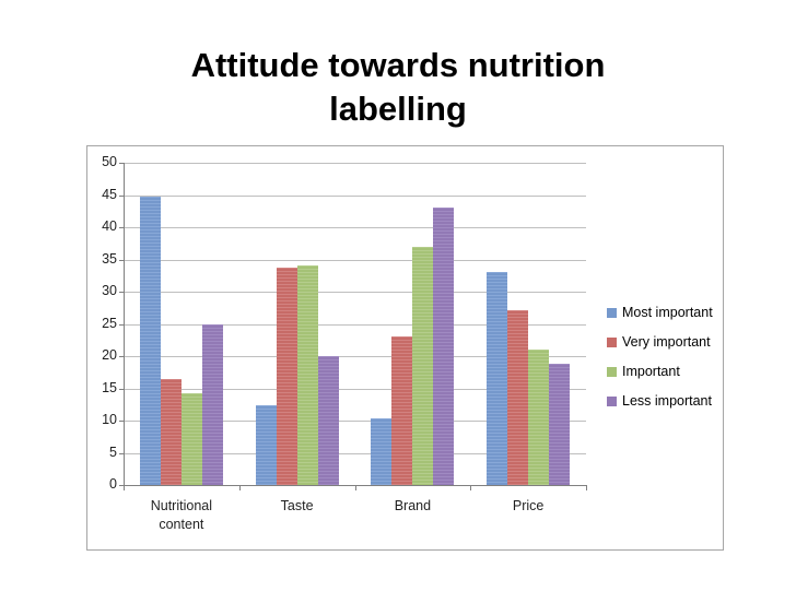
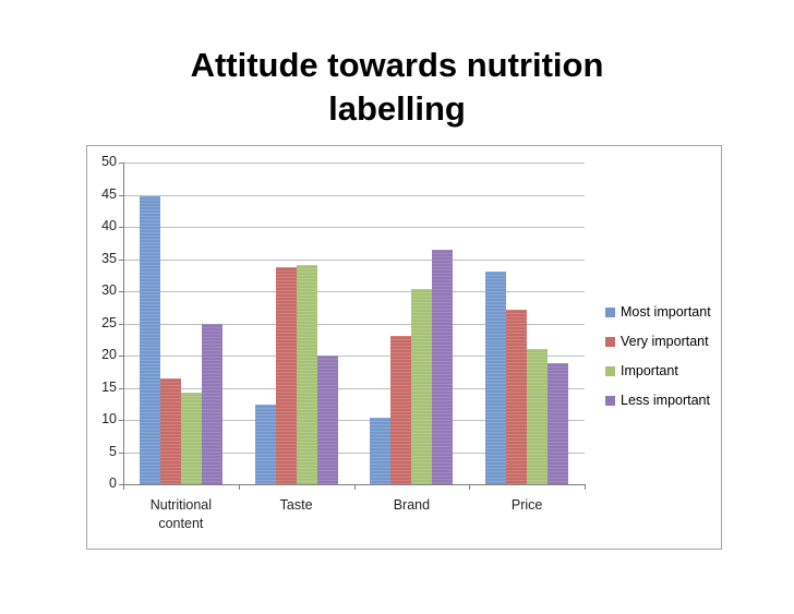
Important/Brand: 37 -> 30
Less important/Brand: 43 -> 36
